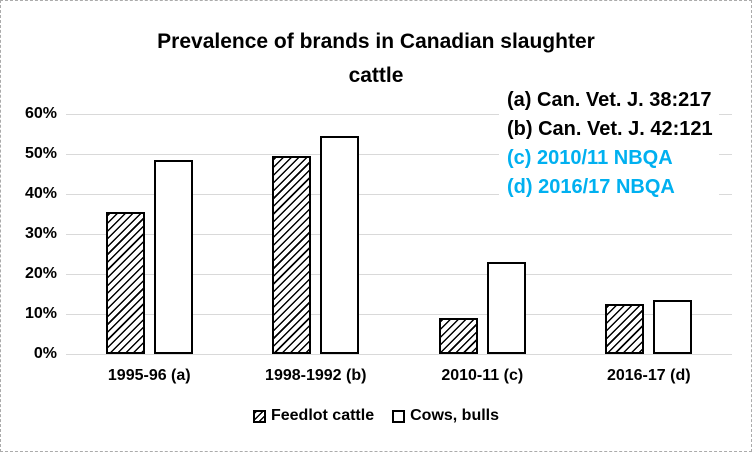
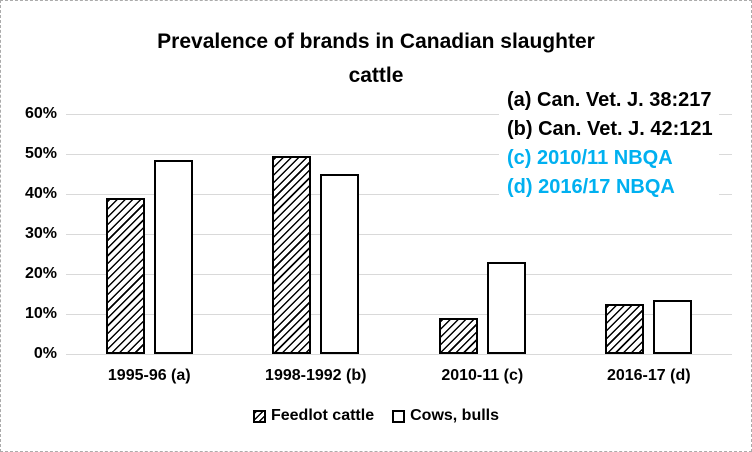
Feedlot cattle/1995-96 (a): 36% -> 39%
Cows, bulls/1998-1992 (b): 54% -> 45%
